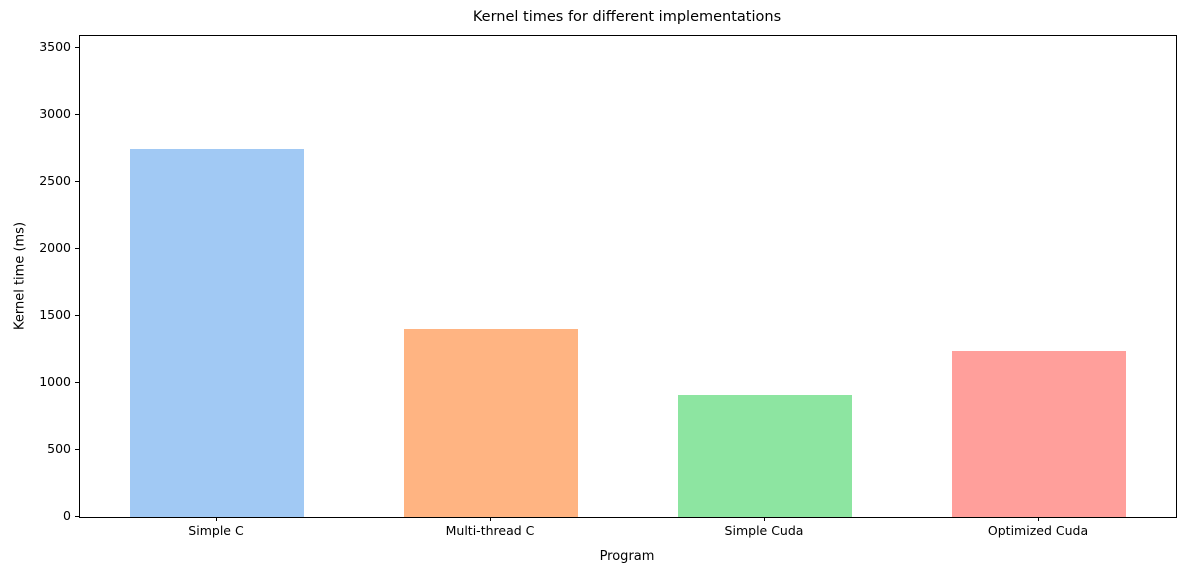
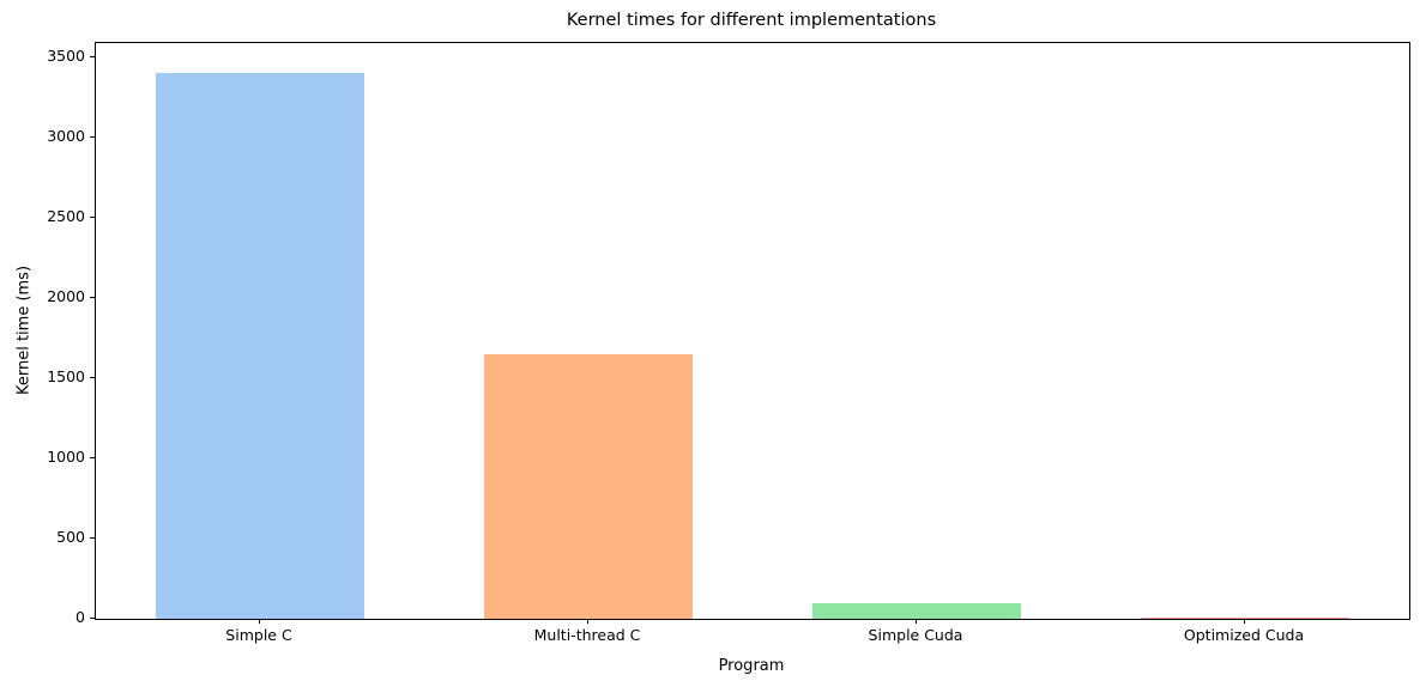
Simple C: 2750 -> 3400
Multi-thread C: 1400 -> 1650
Simple Cuda: 910 -> 100
Optimized Cuda: 1240 -> 10
